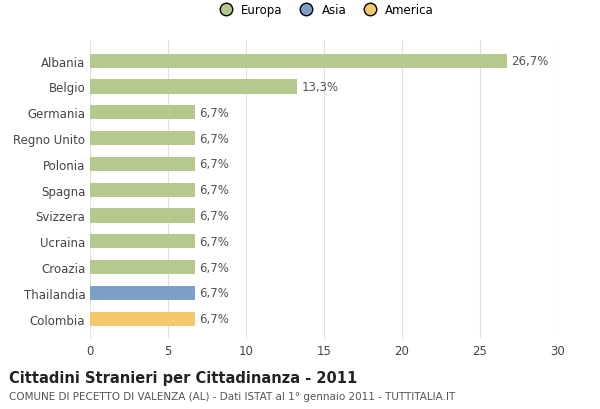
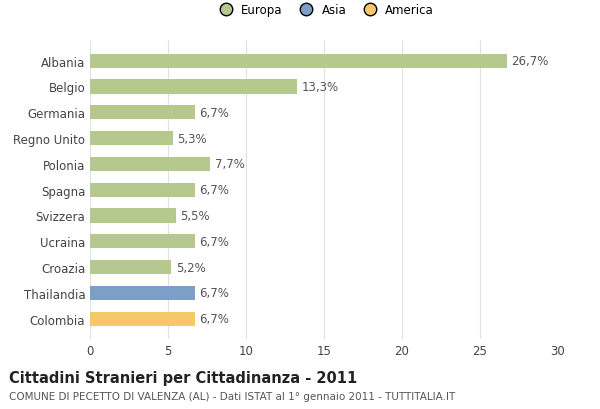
Regno Unito: 6,7% -> 5,3%
Polonia: 6,7% -> 7,7%
Svizzera: 6,7% -> 5,5%
Croazia: 6,7% -> 5,2%
